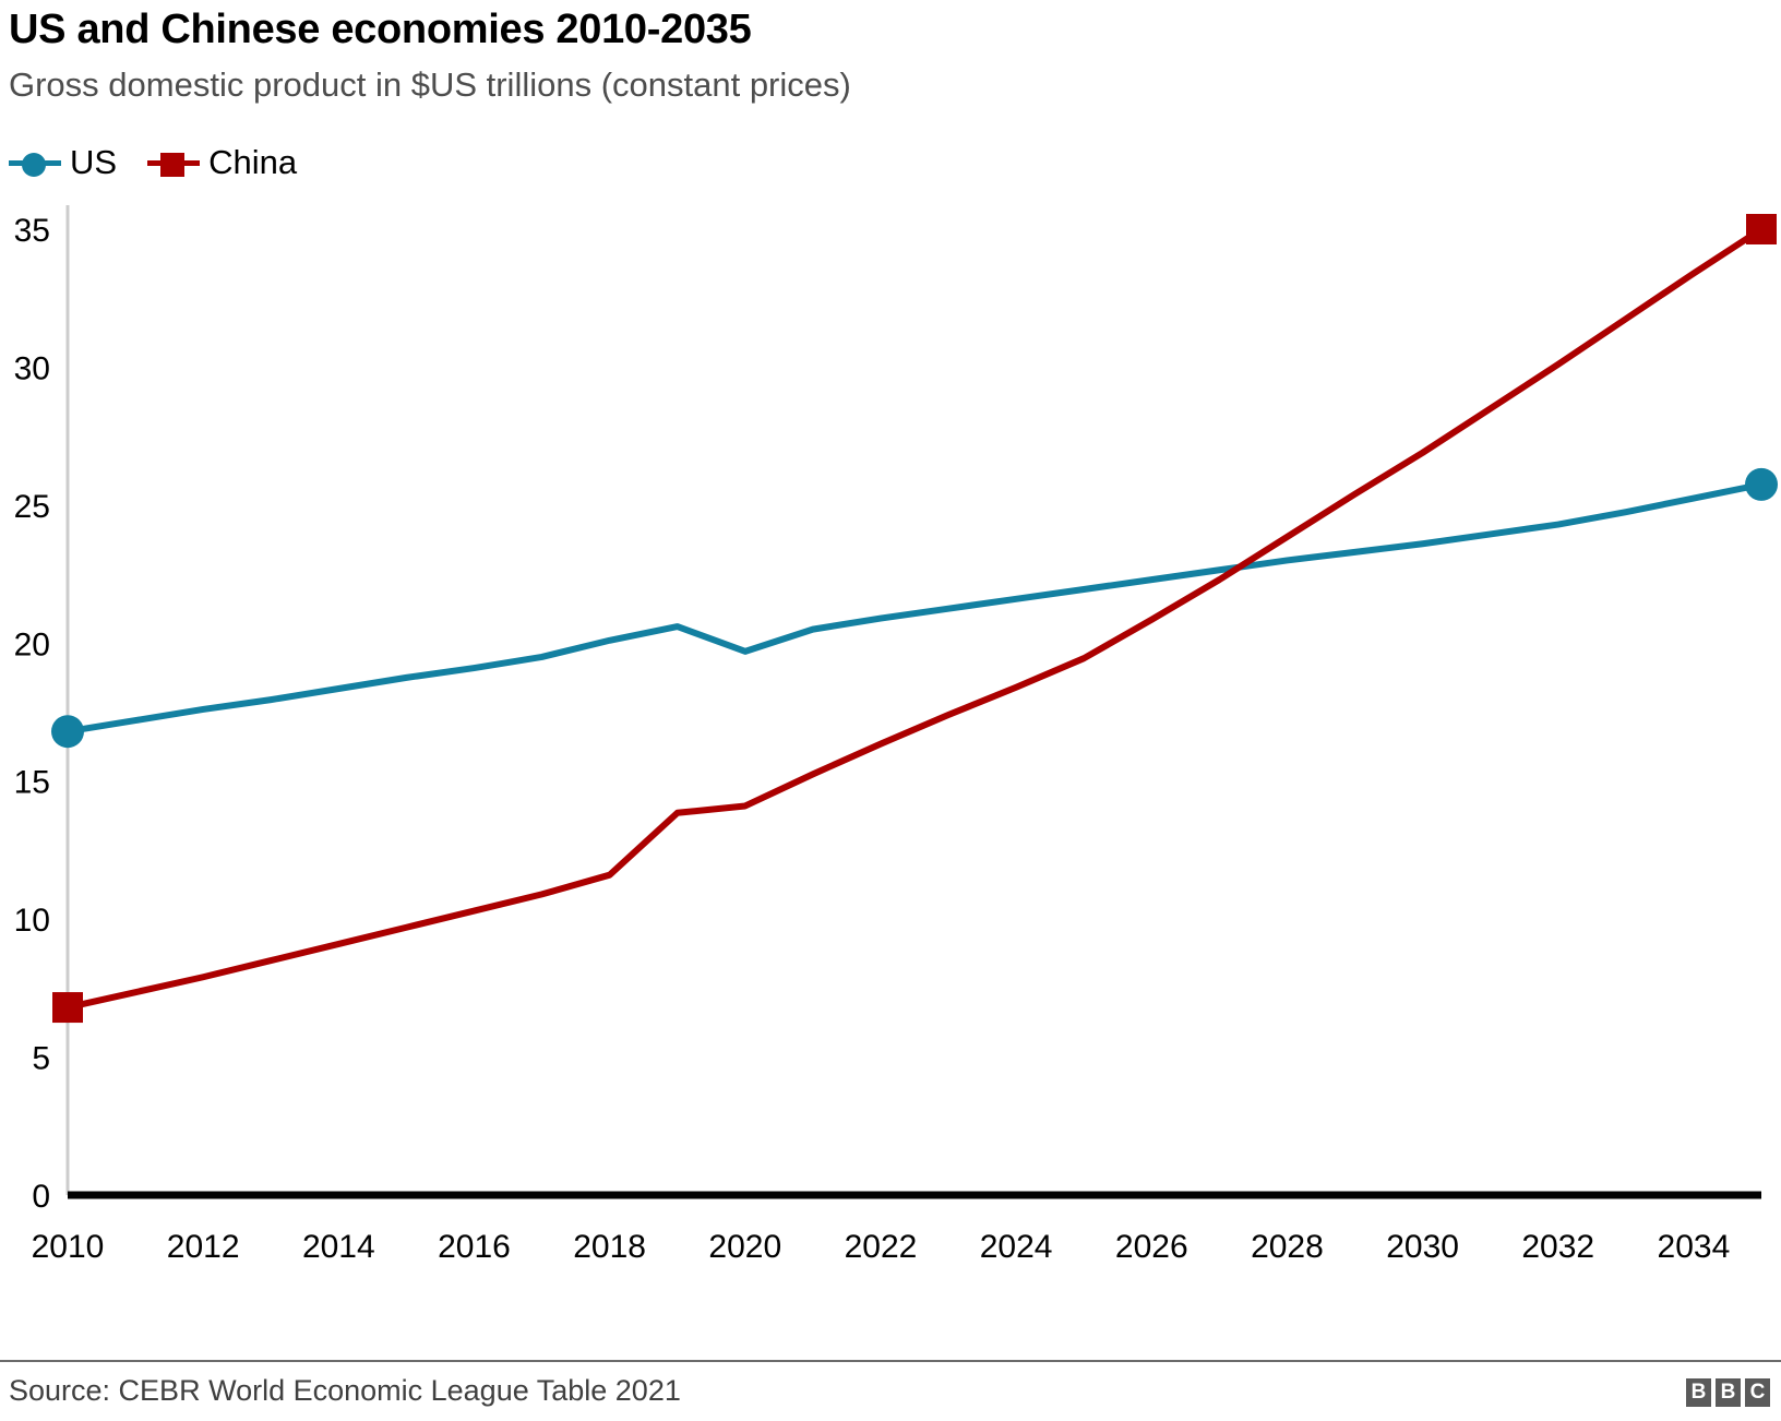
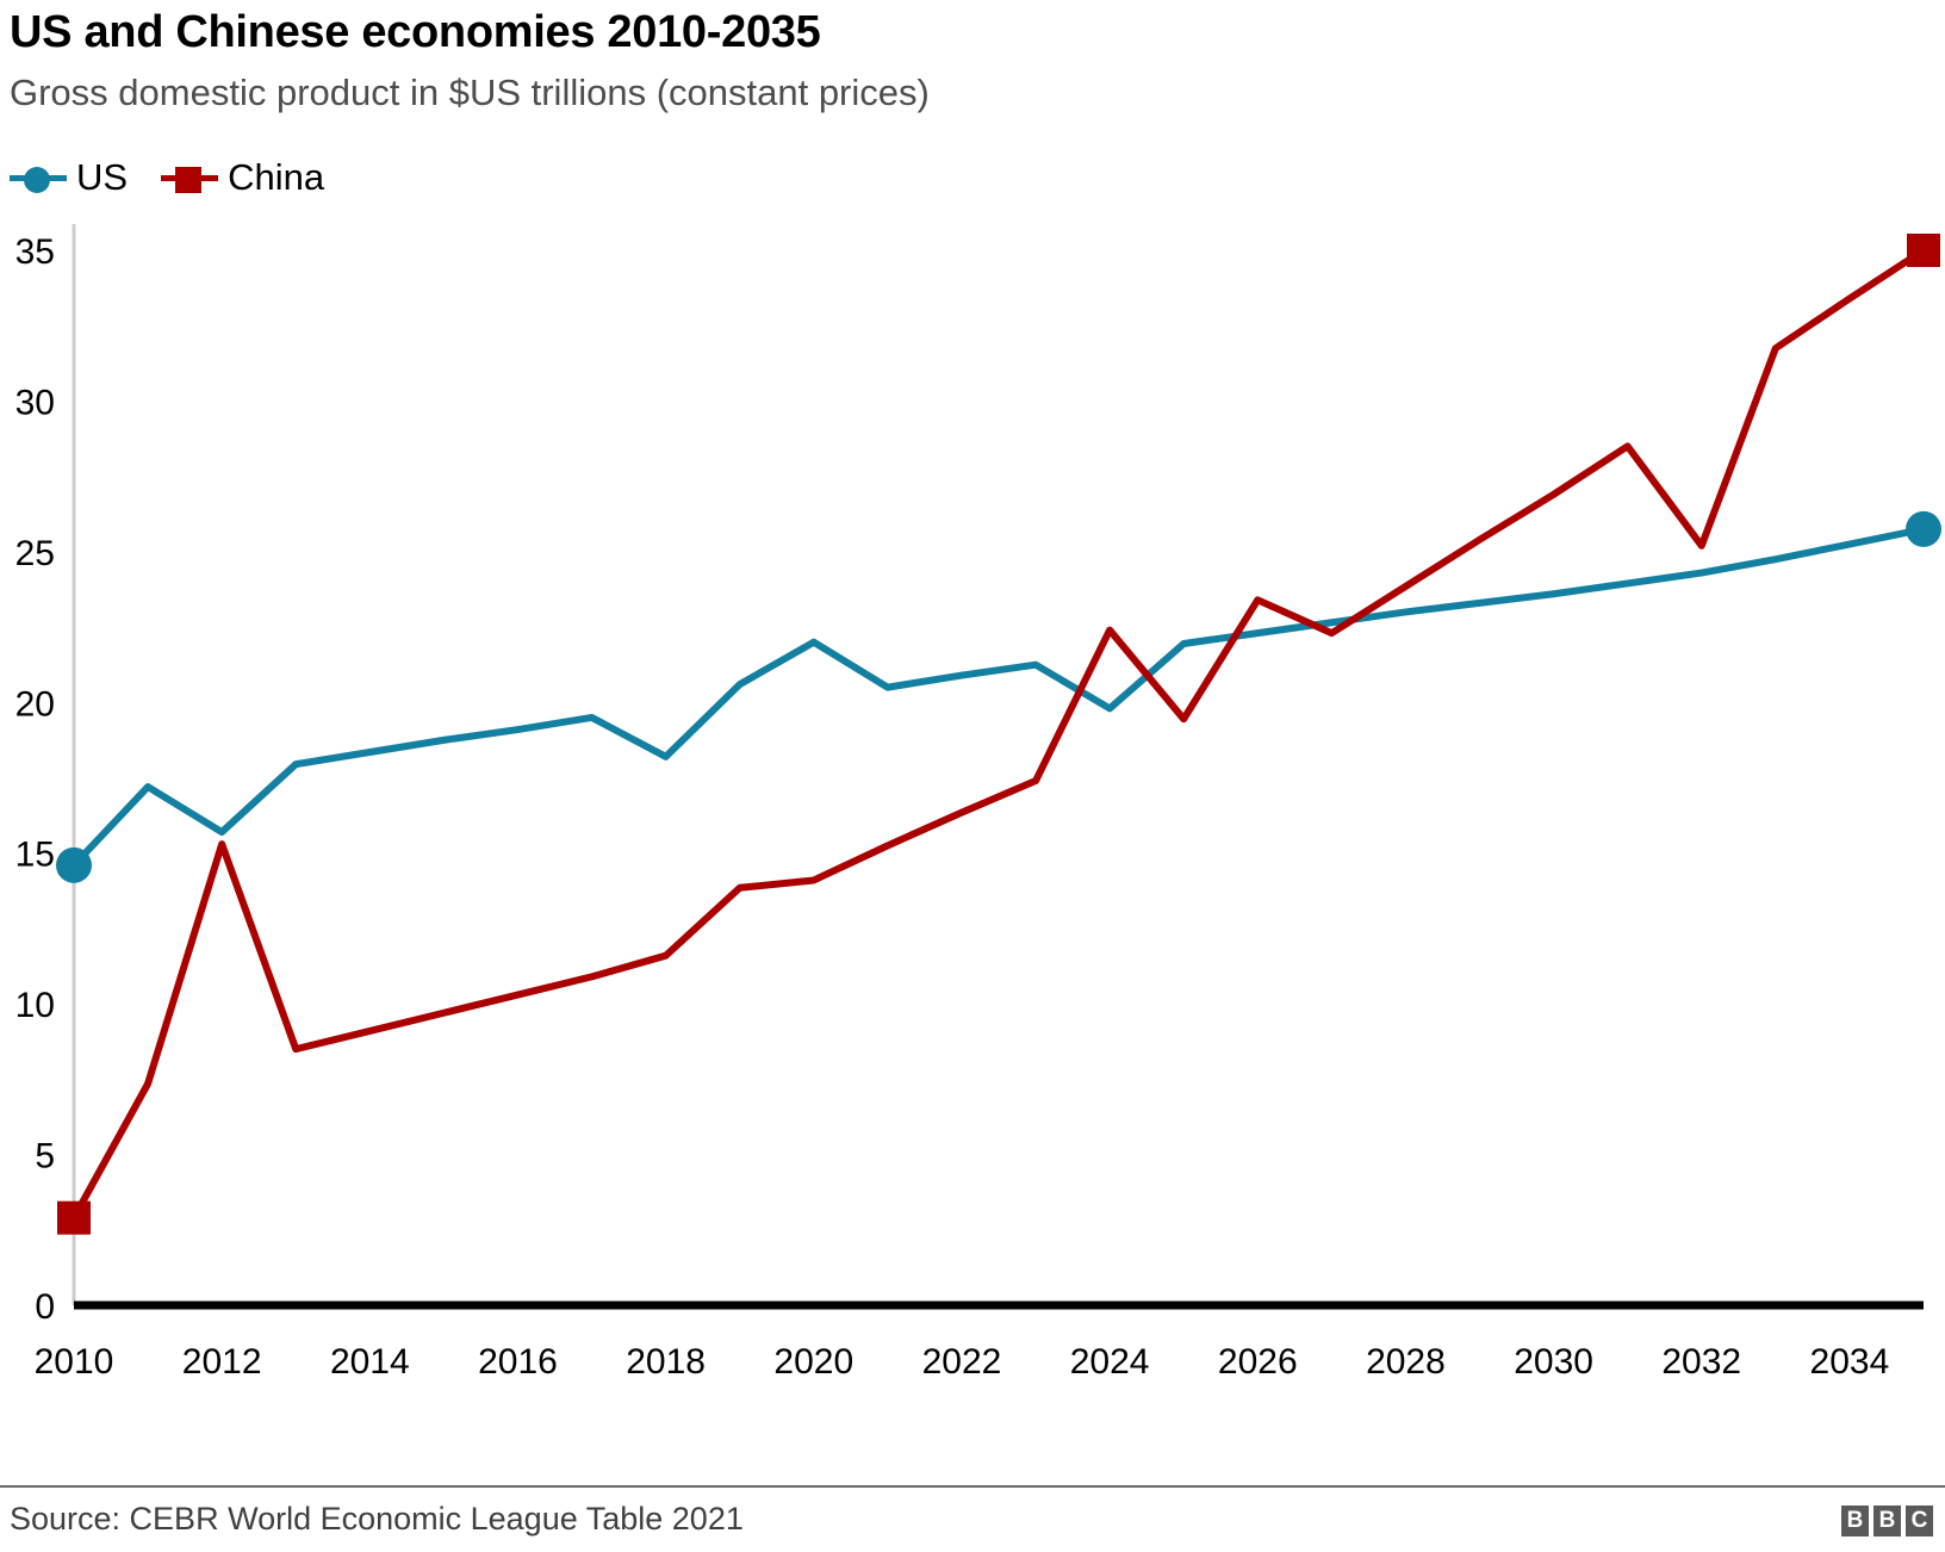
US/2010: 16.8 -> 14.6
China/2010: 6.8 -> 2.9
US/2012: 17.6 -> 15.7
China/2012: 7.9 -> 15.3
US/2018: 20.1 -> 18.2
US/2020: 19.7 -> 22.0
US/2024: 21.6 -> 19.8
China/2024: 18.4 -> 22.4
China/2026: 20.9 -> 23.4
China/2032: 30.1 -> 25.2
